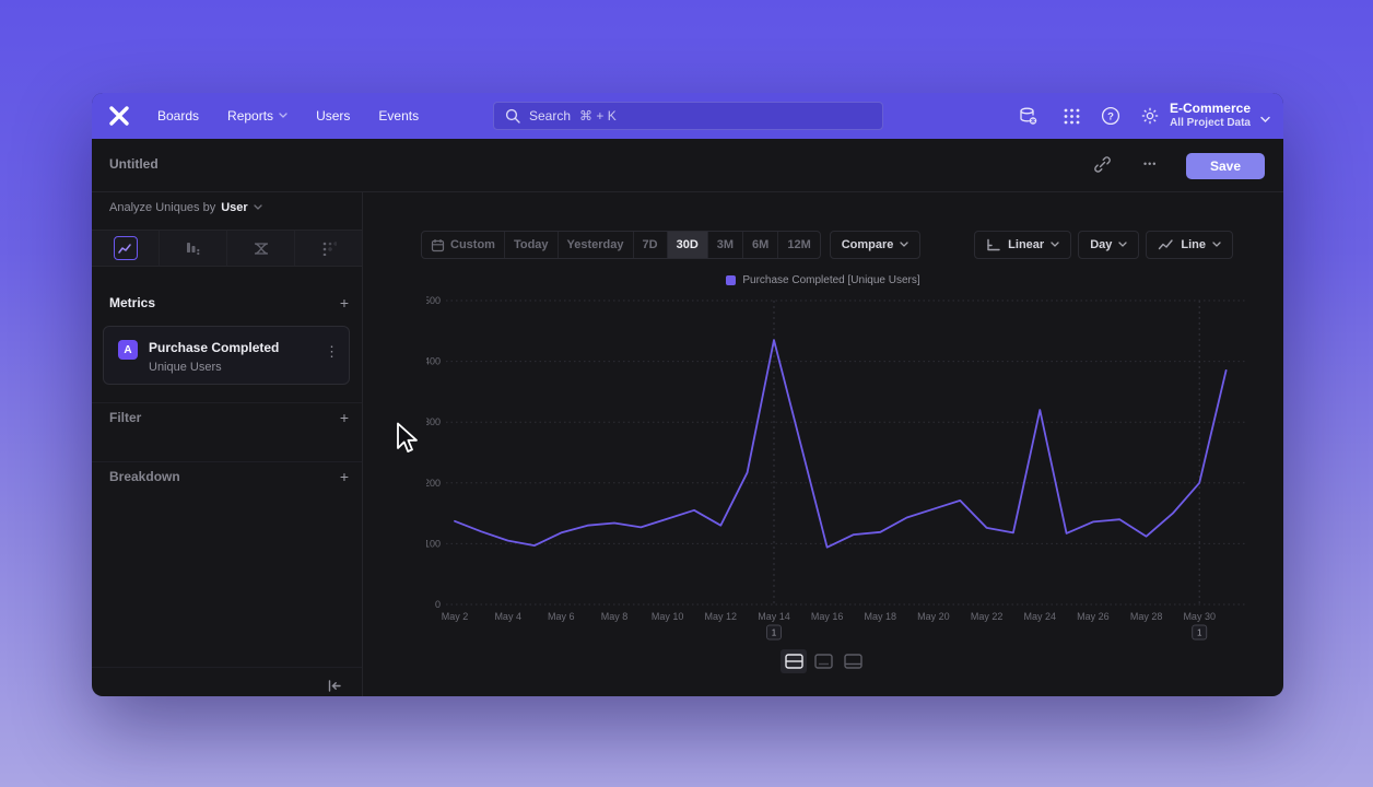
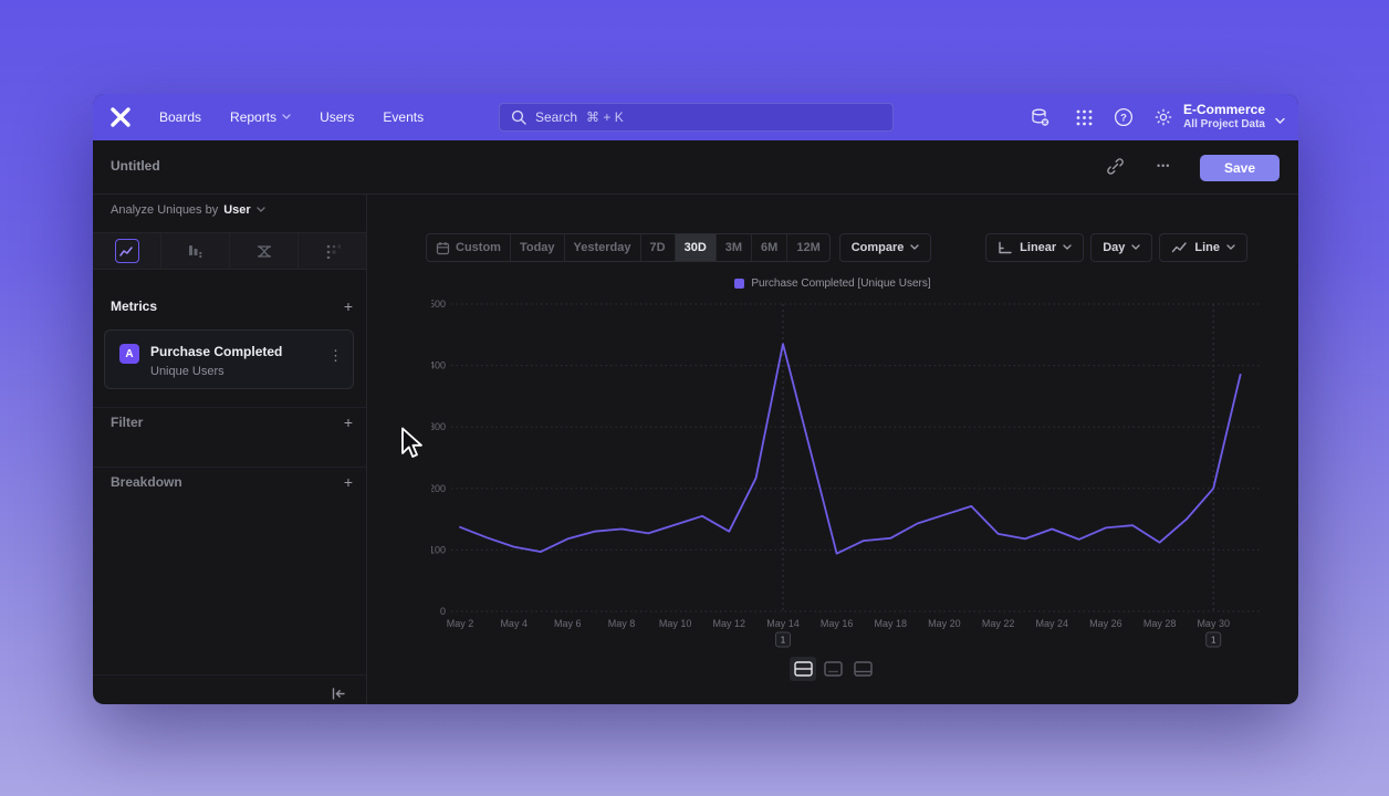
May 24: 320 -> 130
